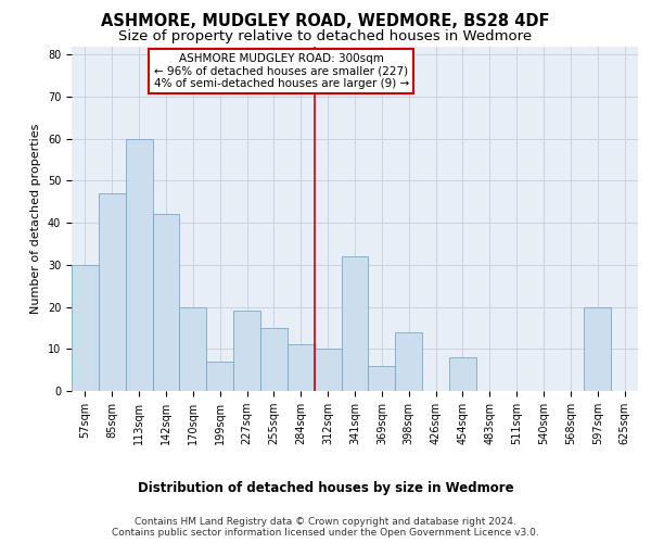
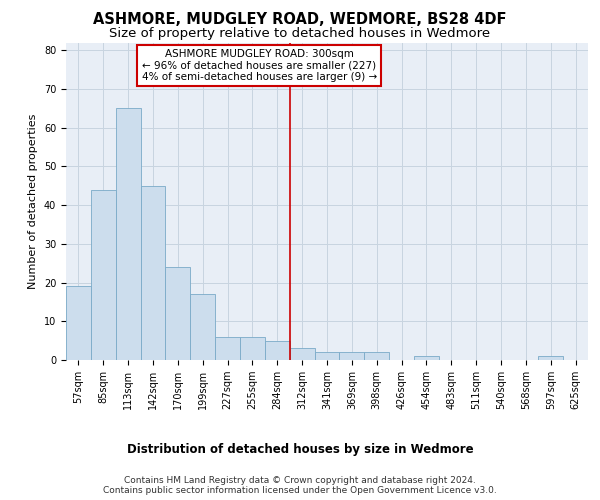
57sqm: 30 -> 19
85sqm: 47 -> 44
113sqm: 60 -> 65
142sqm: 42 -> 45
170sqm: 20 -> 24
199sqm: 7 -> 17
227sqm: 19 -> 6
255sqm: 15 -> 6
284sqm: 11 -> 5
312sqm: 10 -> 3
341sqm: 32 -> 2
369sqm: 6 -> 2
398sqm: 14 -> 2
454sqm: 8 -> 1
597sqm: 20 -> 1
